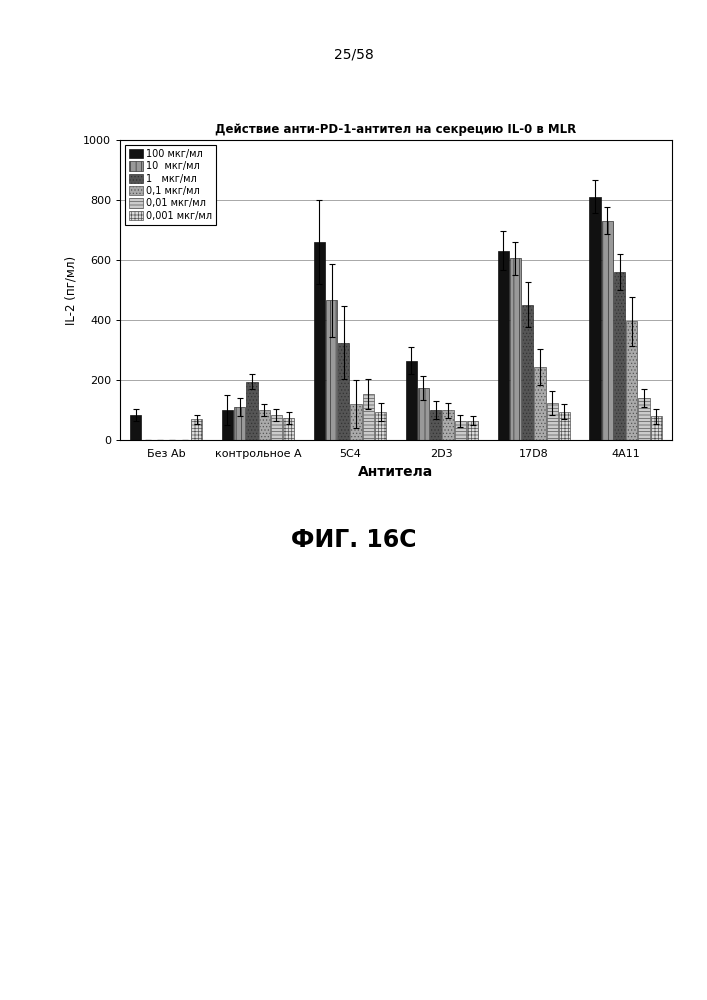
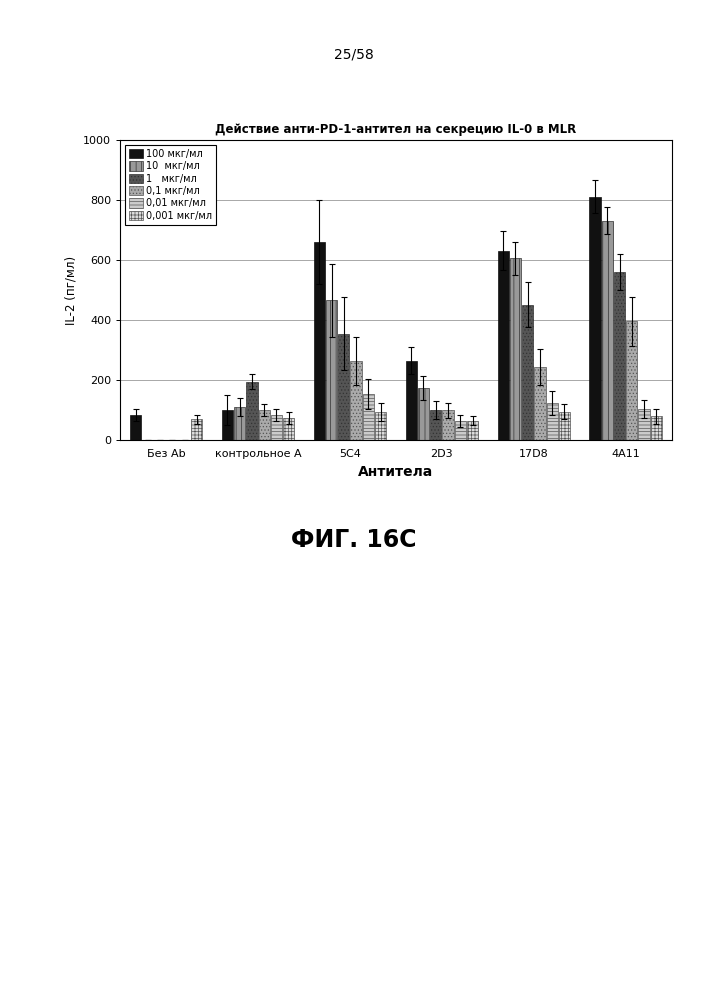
1 мкг/мл/5С4: 325 -> 355
0,1 мкг/мл/5С4: 120 -> 265
0,01 мкг/мл/4А11: 140 -> 105
